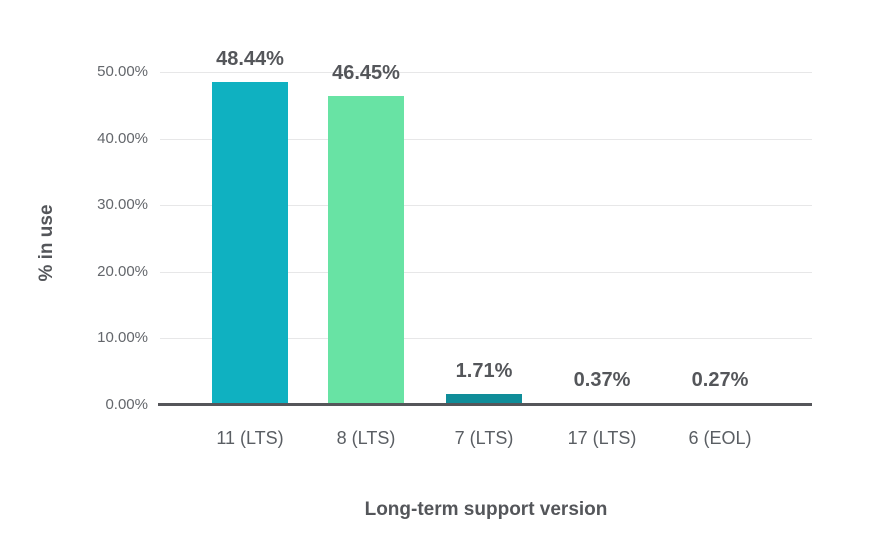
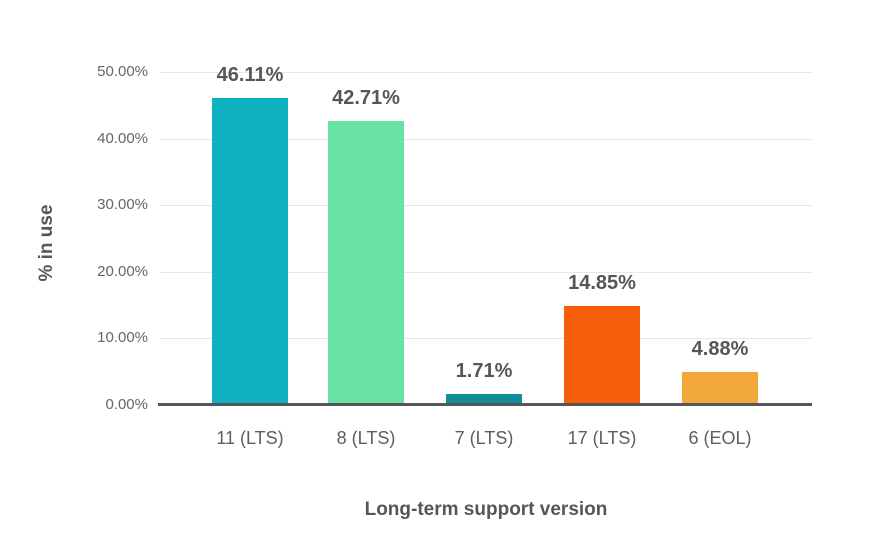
11 (LTS): 48.44% -> 46.11%
8 (LTS): 46.45% -> 42.71%
17 (LTS): 0.37% -> 14.85%
6 (EOL): 0.27% -> 4.88%
